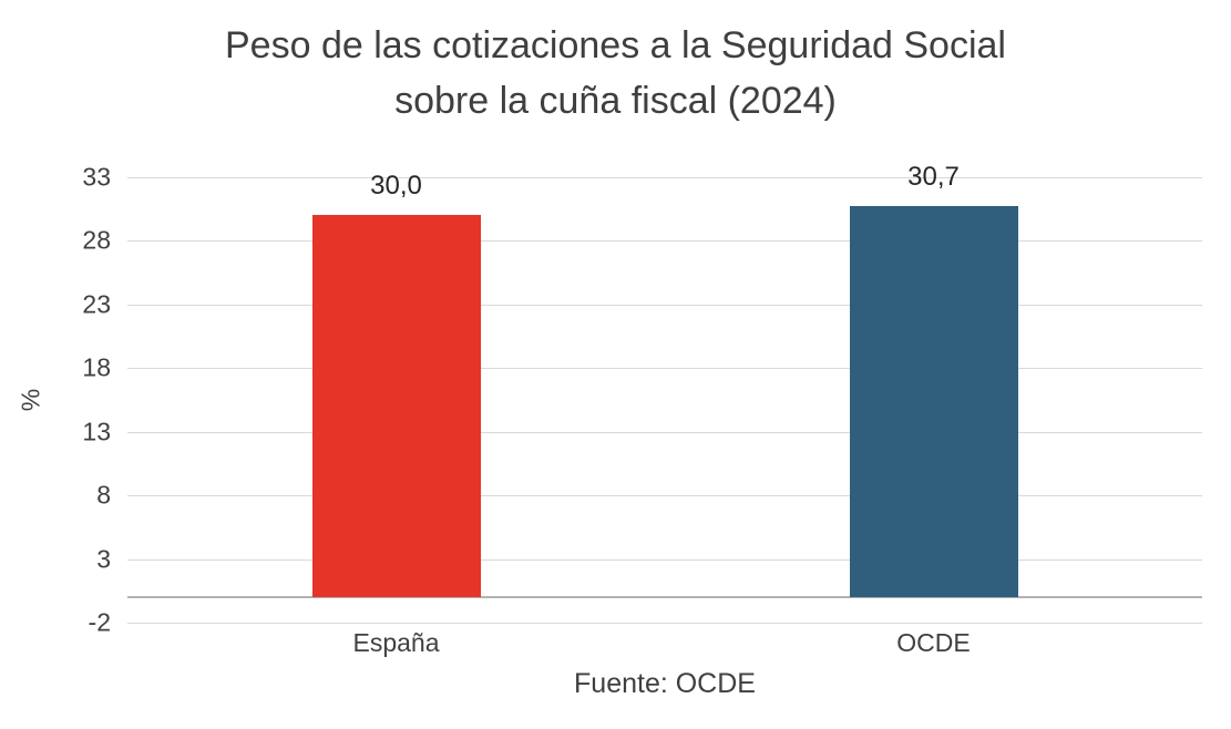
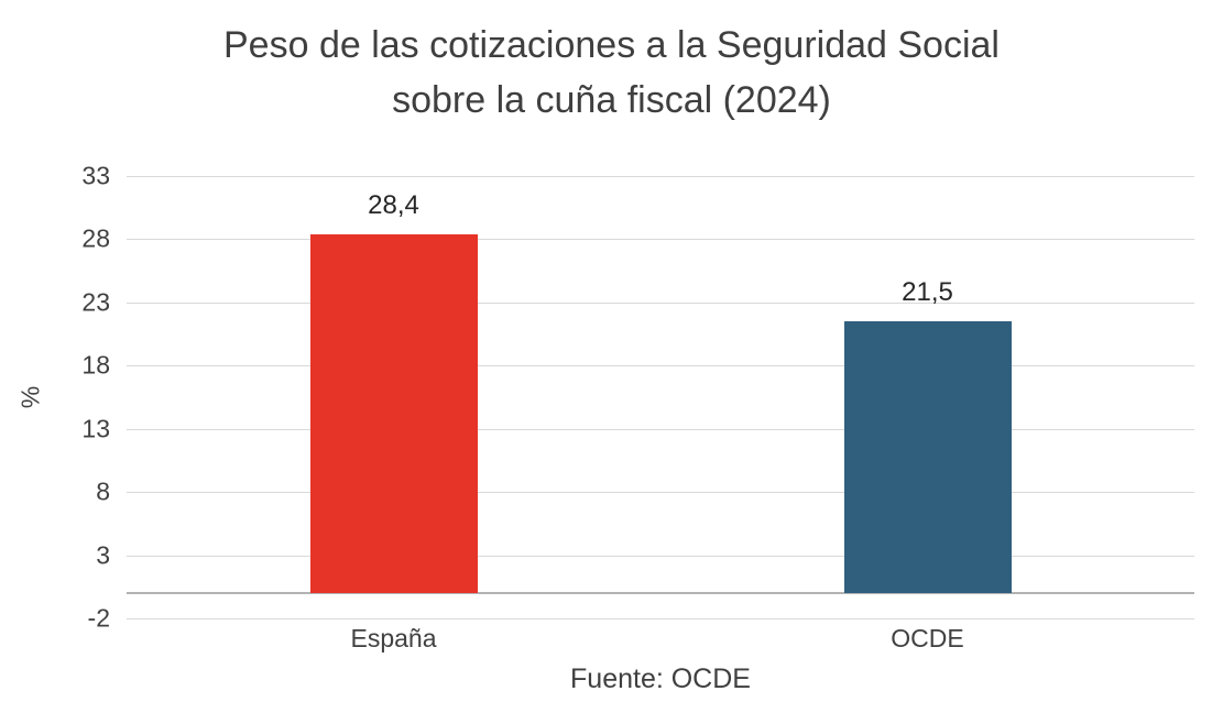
España: 30,0 -> 28,4
OCDE: 30,7 -> 21,5
